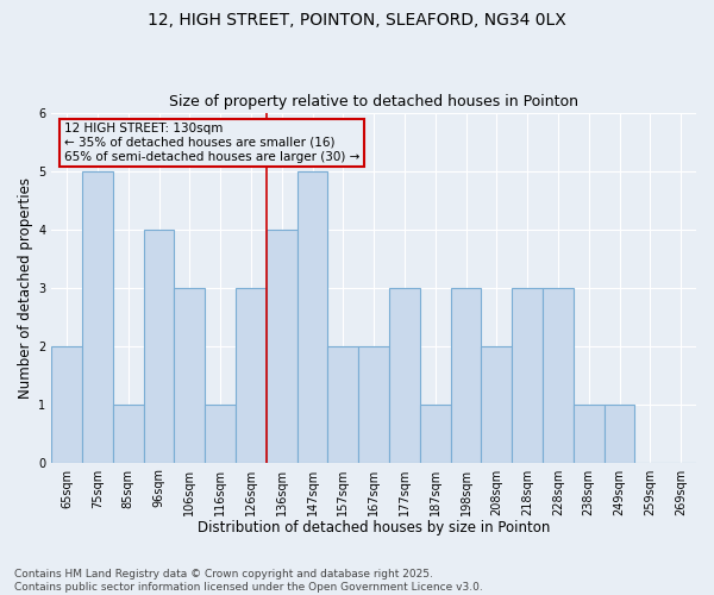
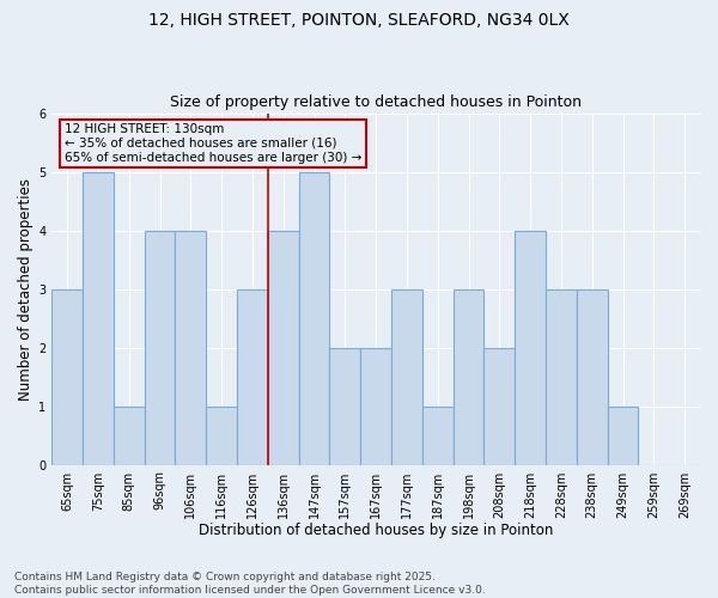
65sqm: 2 -> 3
106sqm: 3 -> 4
218sqm: 3 -> 4
238sqm: 1 -> 3
